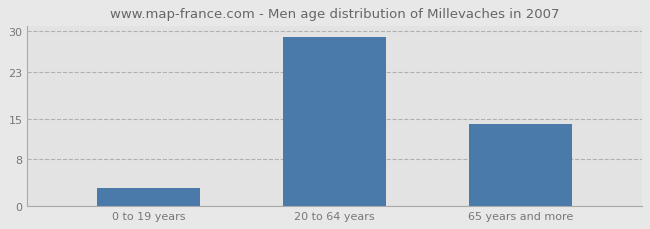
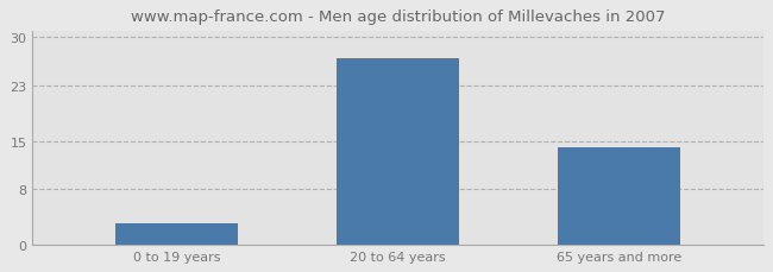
20 to 64 years: 29 -> 27
